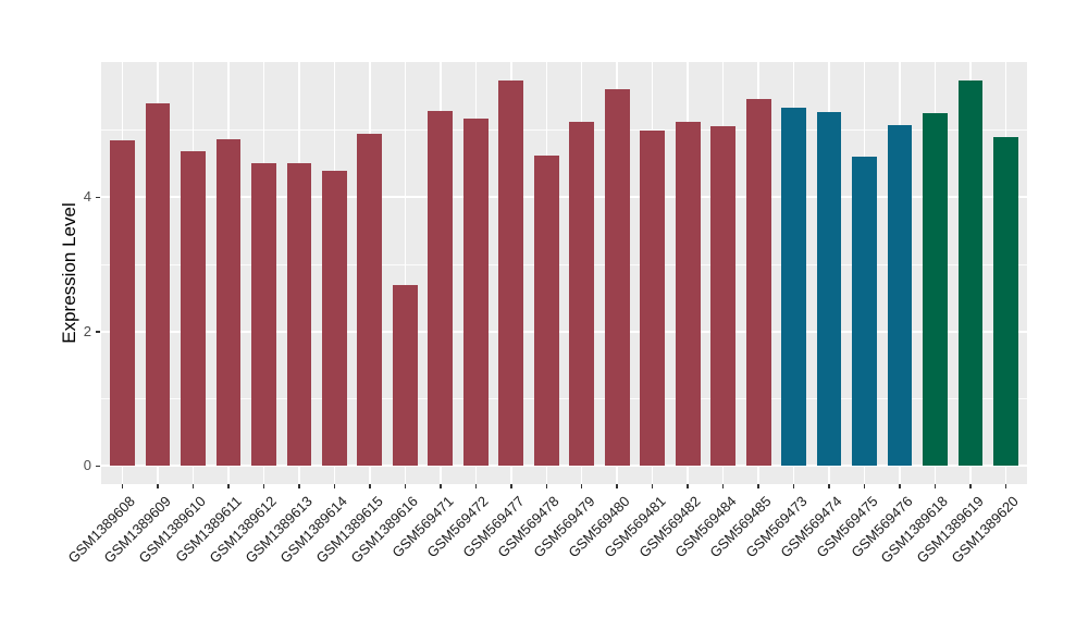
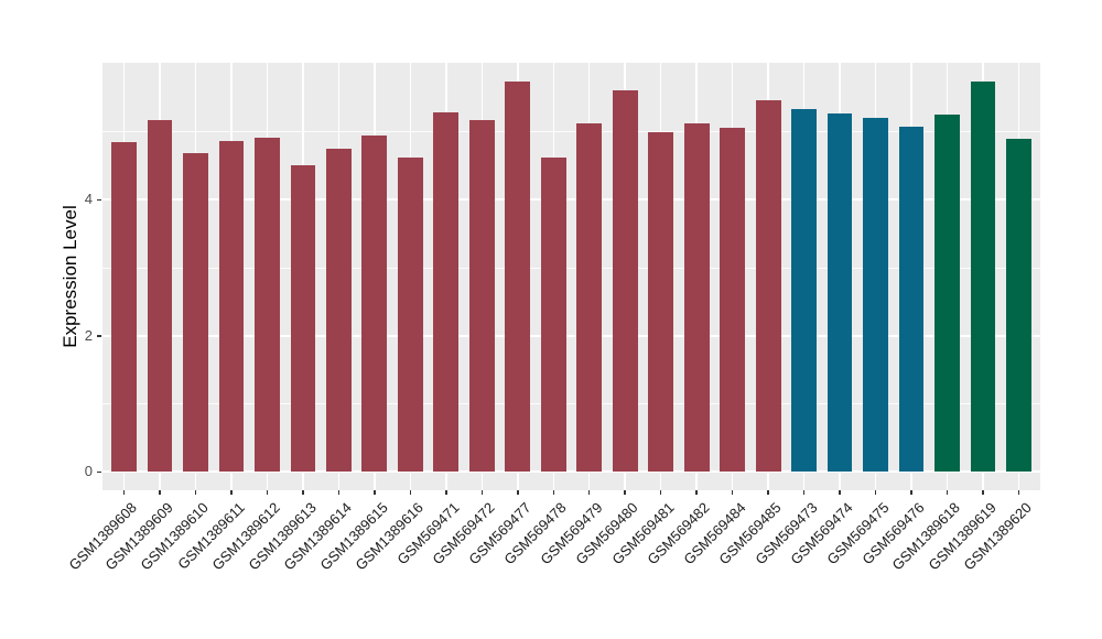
GSM1389609: 5.4 -> 5.2
GSM1389612: 4.5 -> 4.9
GSM1389614: 4.4 -> 4.8
GSM1389616: 2.7 -> 4.6
GSM569475: 4.6 -> 5.2
